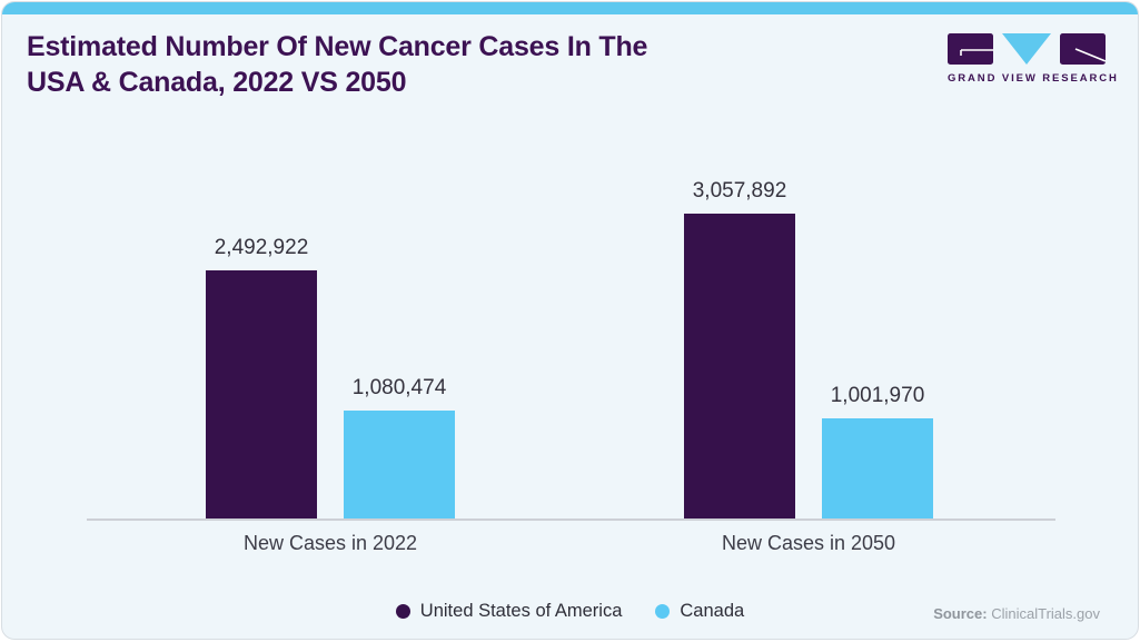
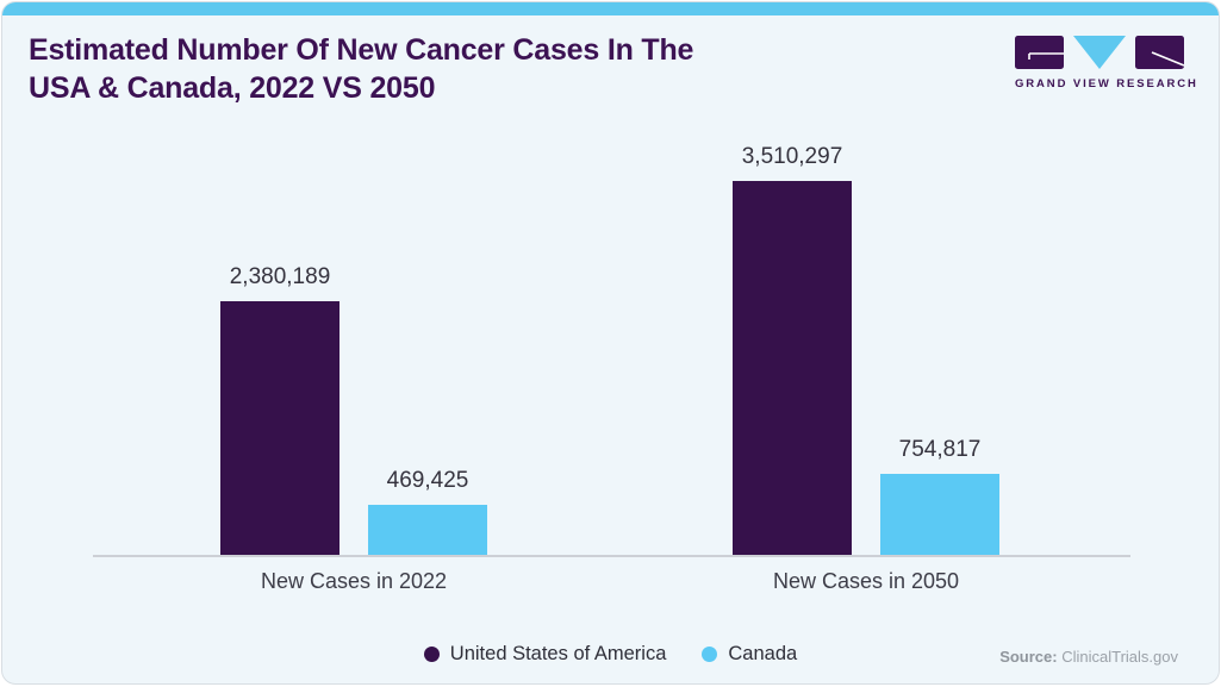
United States of America/New Cases in 2022: 2,492,922 -> 2,380,189
Canada/New Cases in 2022: 1,080,474 -> 469,425
United States of America/New Cases in 2050: 3,057,892 -> 3,510,297
Canada/New Cases in 2050: 1,001,970 -> 754,817
